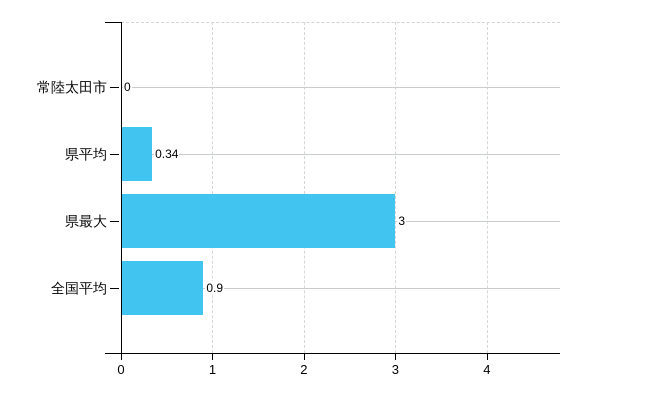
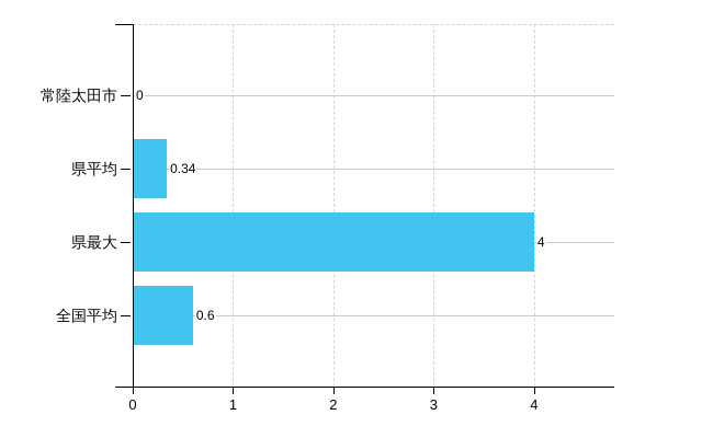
県最大: 3 -> 4
全国平均: 0.9 -> 0.6
